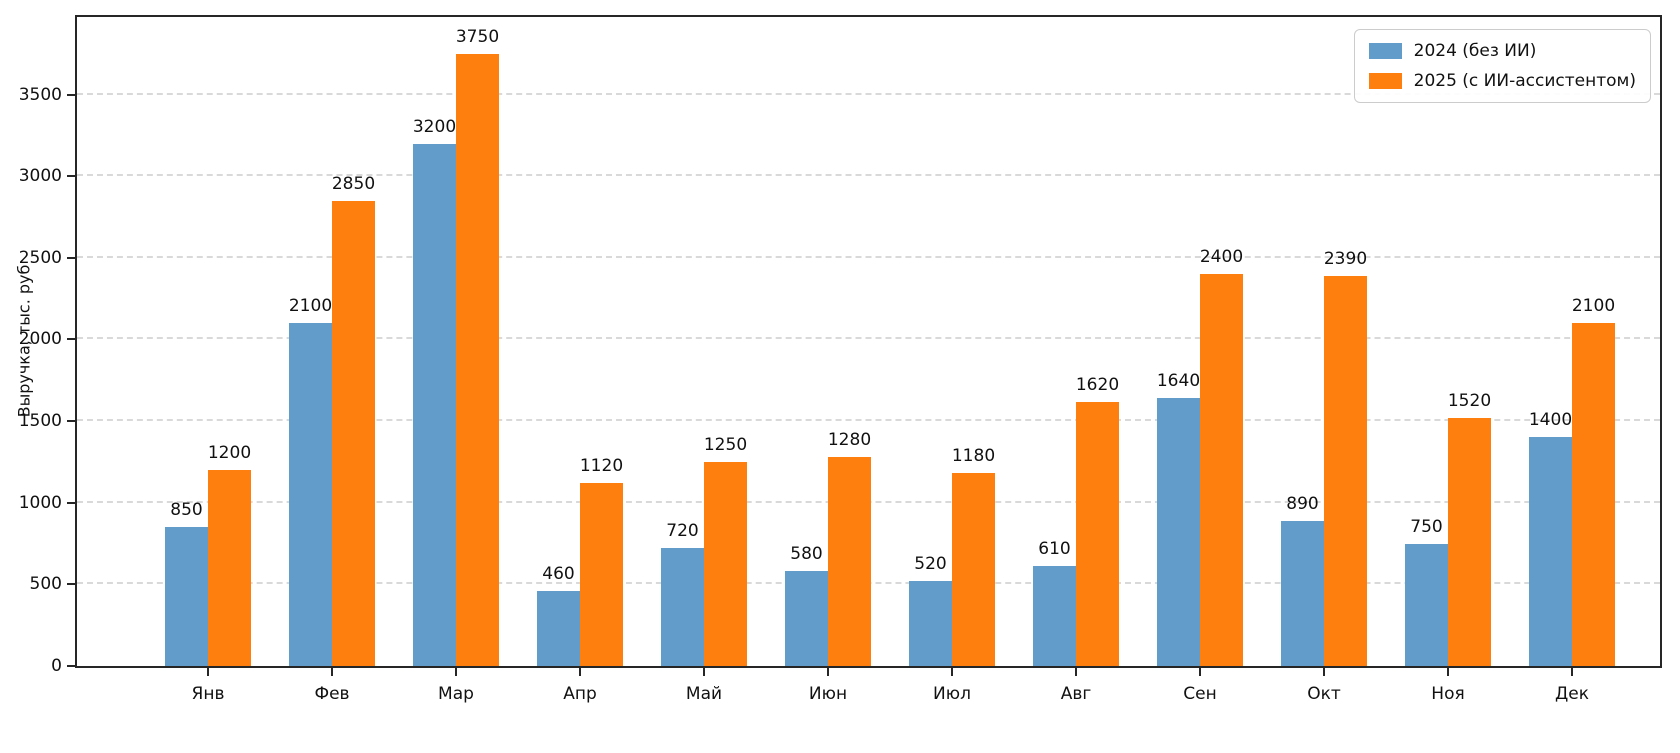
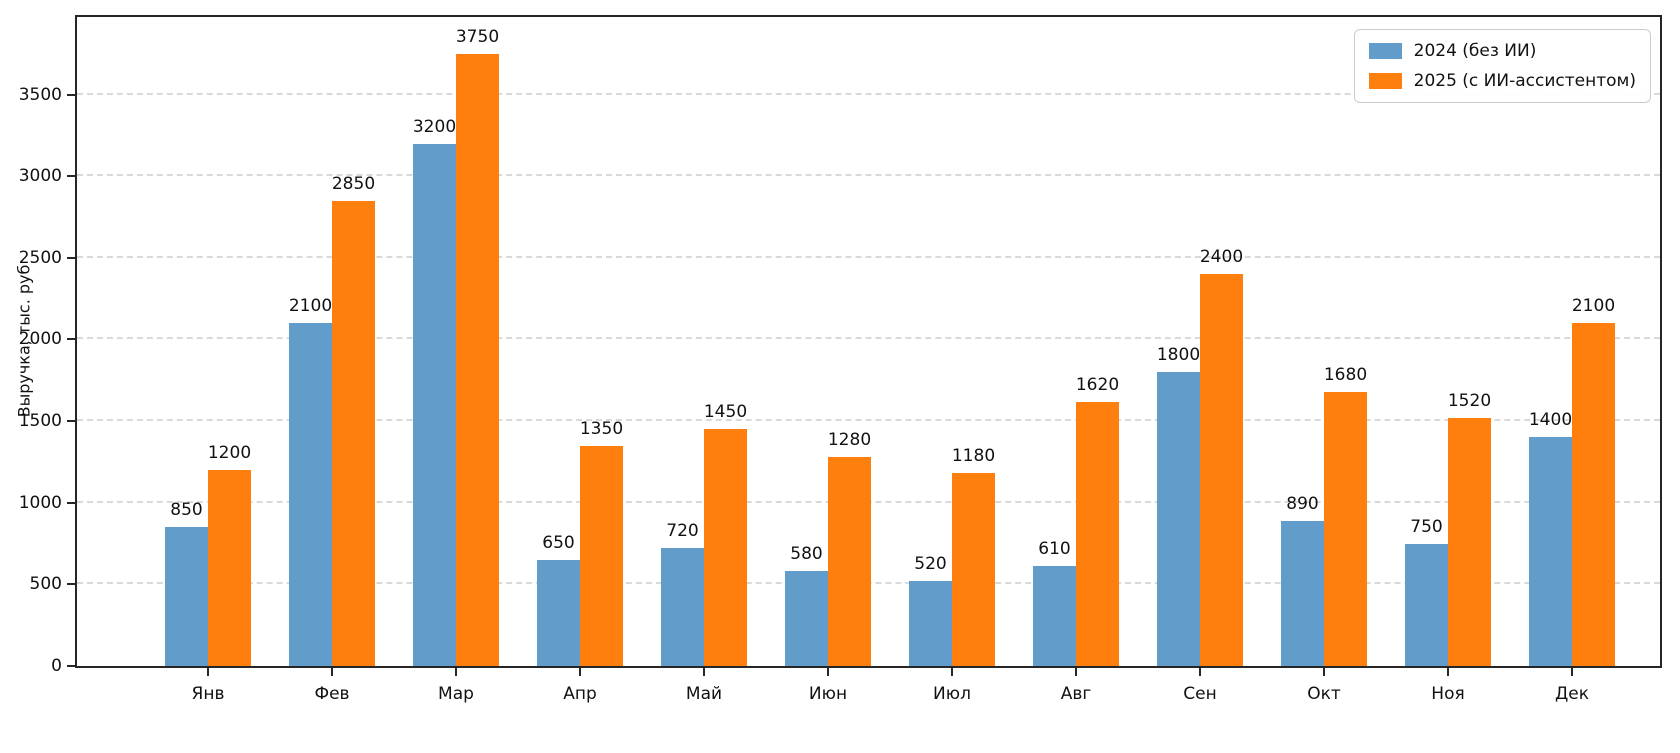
2024 (без ИИ)/Апр: 460 -> 650
2025 (с ИИ-ассистентом)/Апр: 1120 -> 1350
2025 (с ИИ-ассистентом)/Май: 1250 -> 1450
2024 (без ИИ)/Сен: 1640 -> 1800
2025 (с ИИ-ассистентом)/Окт: 2390 -> 1680
